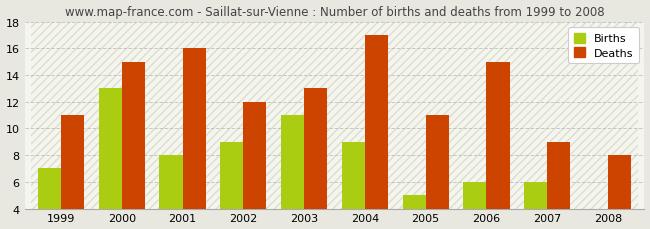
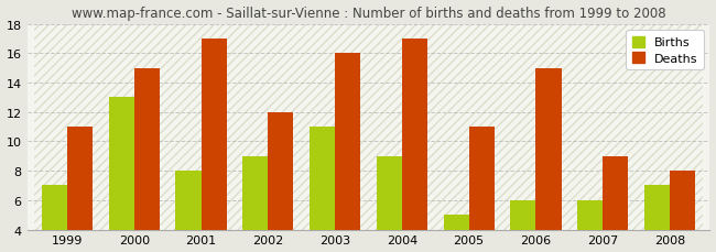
Deaths/2001: 16 -> 17
Deaths/2003: 13 -> 16
Births/2008: 4 -> 7
